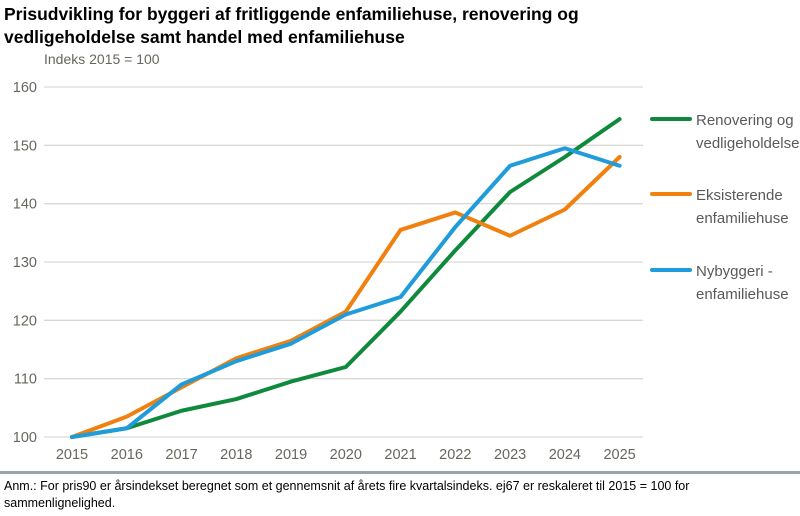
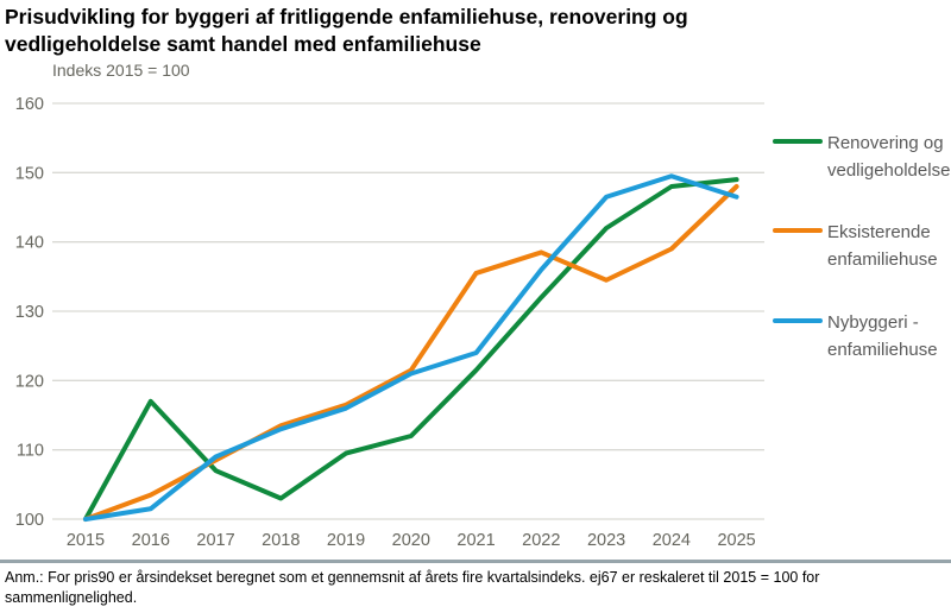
Renovering og vedligeholdelse/2016: 102 -> 117
Renovering og vedligeholdelse/2017: 104 -> 107
Renovering og vedligeholdelse/2018: 106 -> 103
Renovering og vedligeholdelse/2025: 154 -> 149
